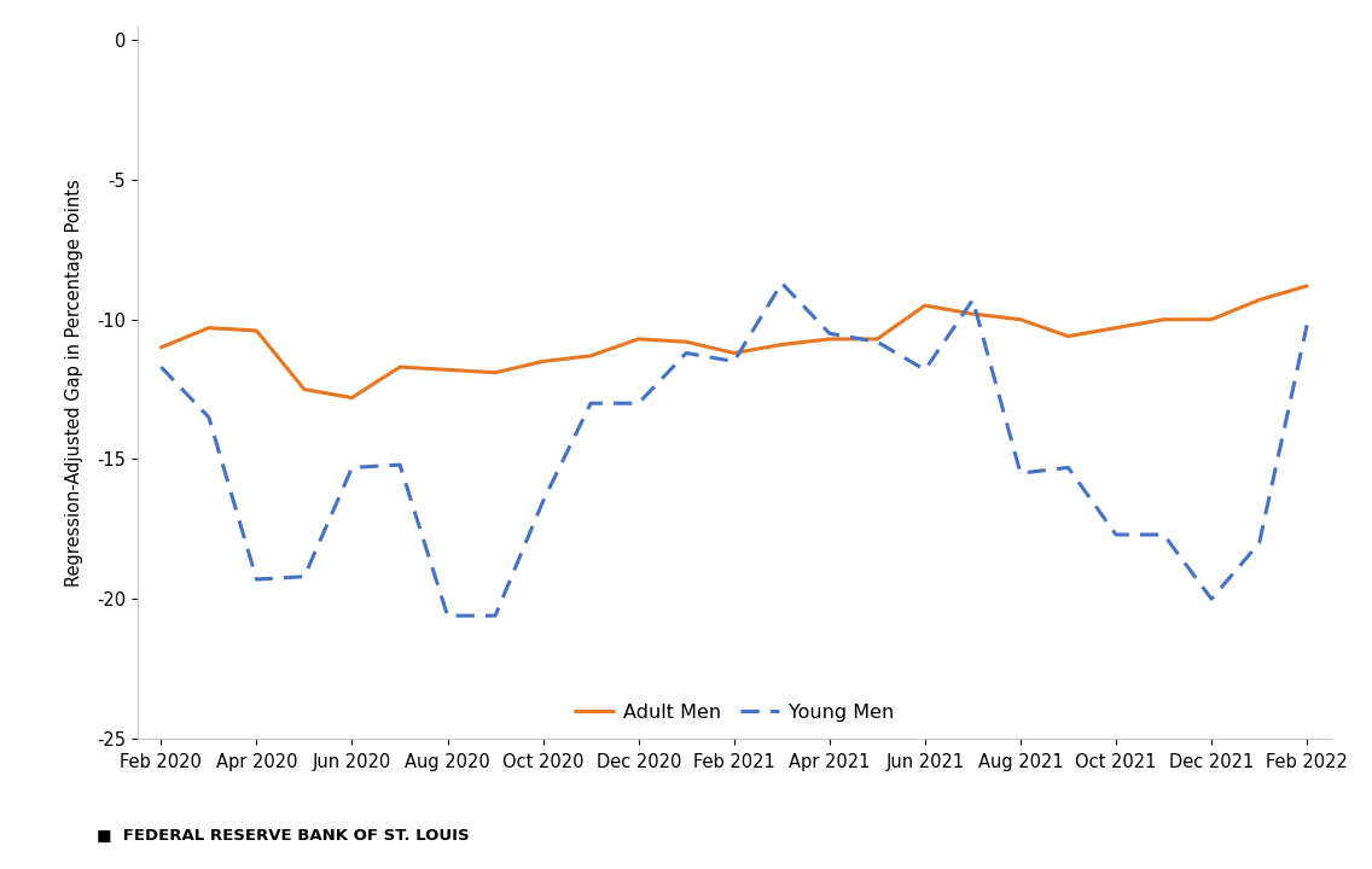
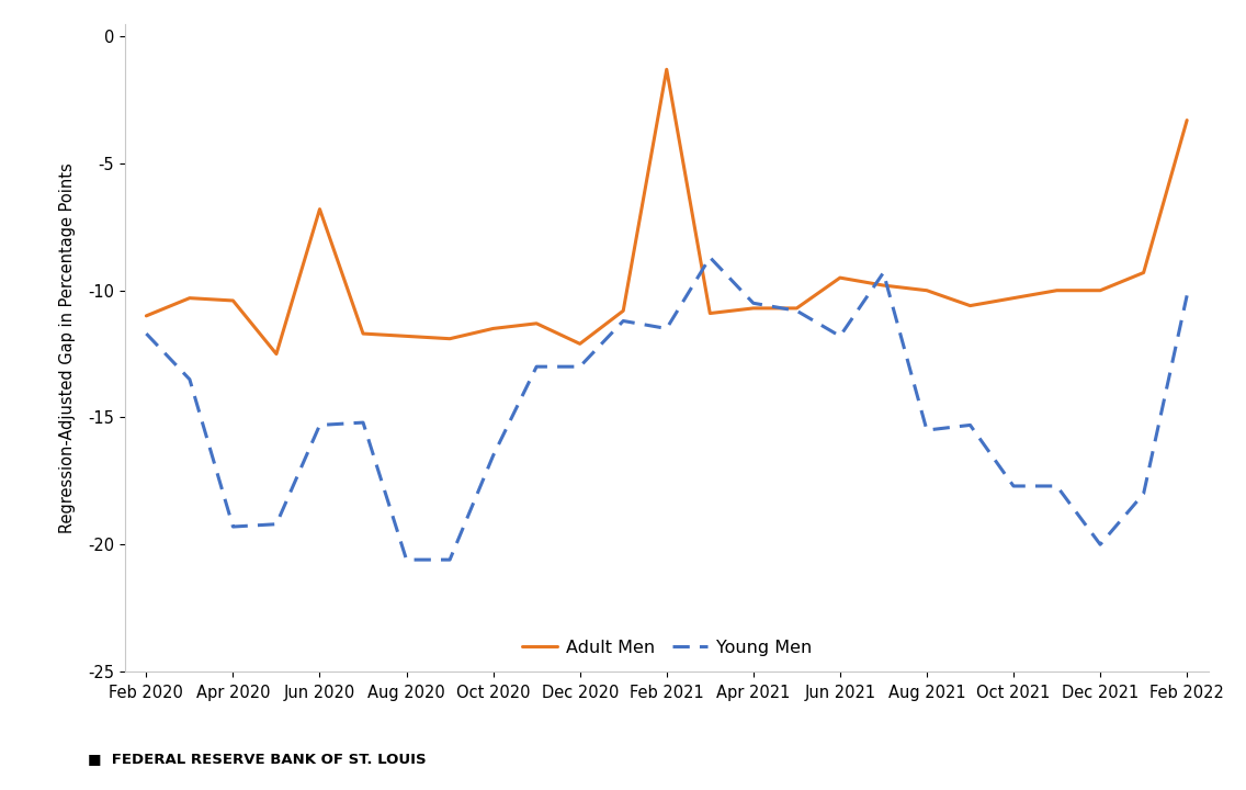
Adult Men/Jun 2020: -12.8 -> -6.8
Adult Men/Dec 2020: -10.7 -> -12.1
Adult Men/Feb 2021: -11.2 -> -1.3
Adult Men/Feb 2022: -8.8 -> -3.3
